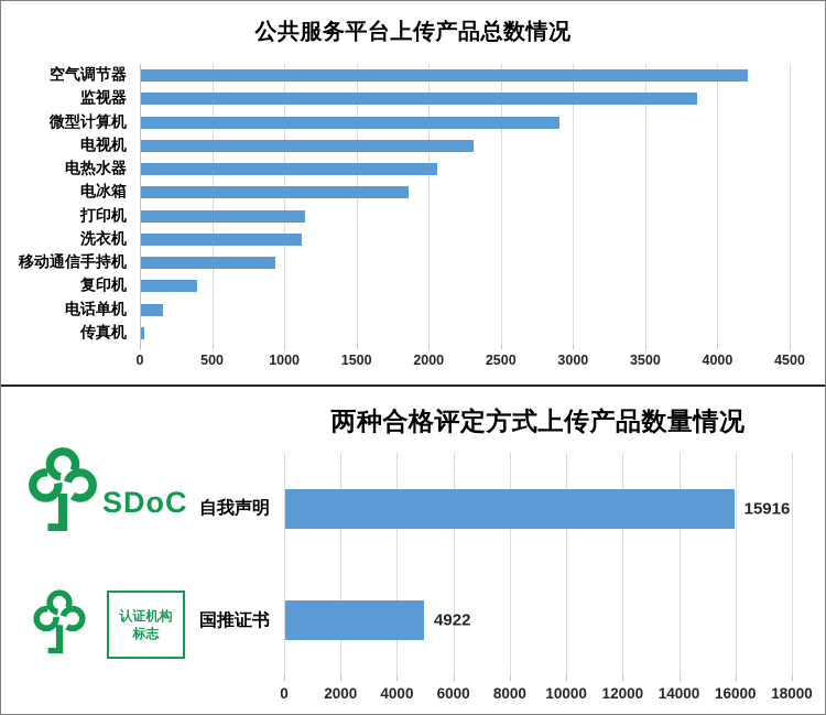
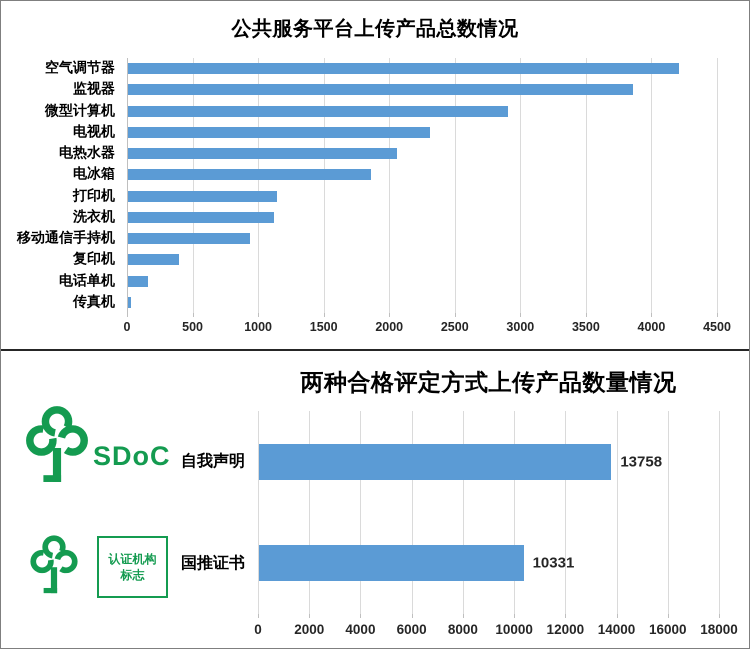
两种合格评定方式上传产品数量情况/自我声明: 15916 -> 13758
两种合格评定方式上传产品数量情况/国推证书: 4922 -> 10331
